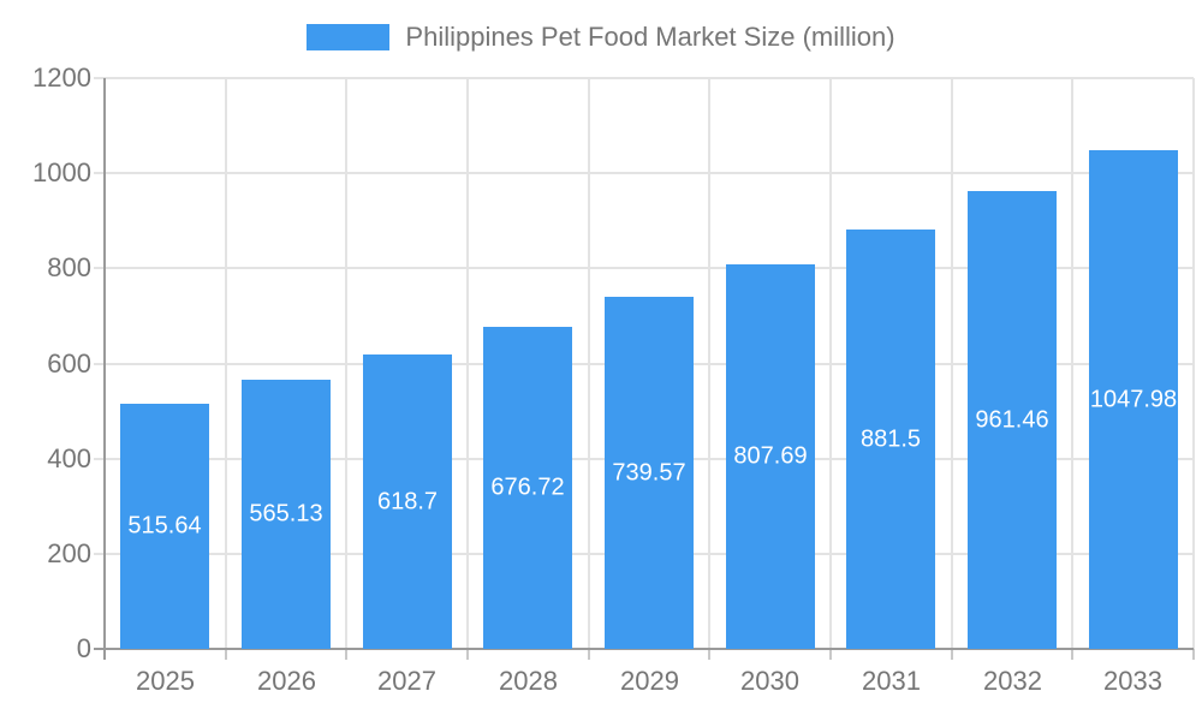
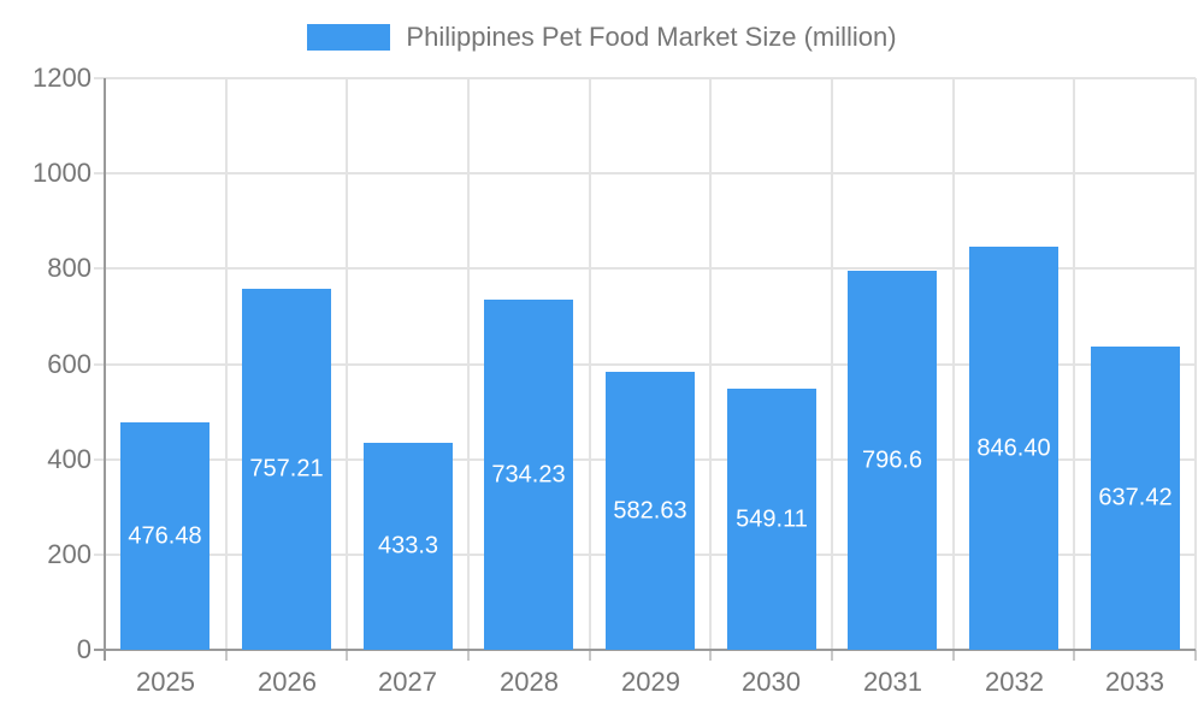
2025: 515.64 -> 476.48
2026: 565.13 -> 757.21
2027: 618.7 -> 433.3
2028: 676.72 -> 734.23
2029: 739.57 -> 582.63
2030: 807.69 -> 549.11
2031: 881.5 -> 796.6
2032: 961.46 -> 846.40
2033: 1047.98 -> 637.42
